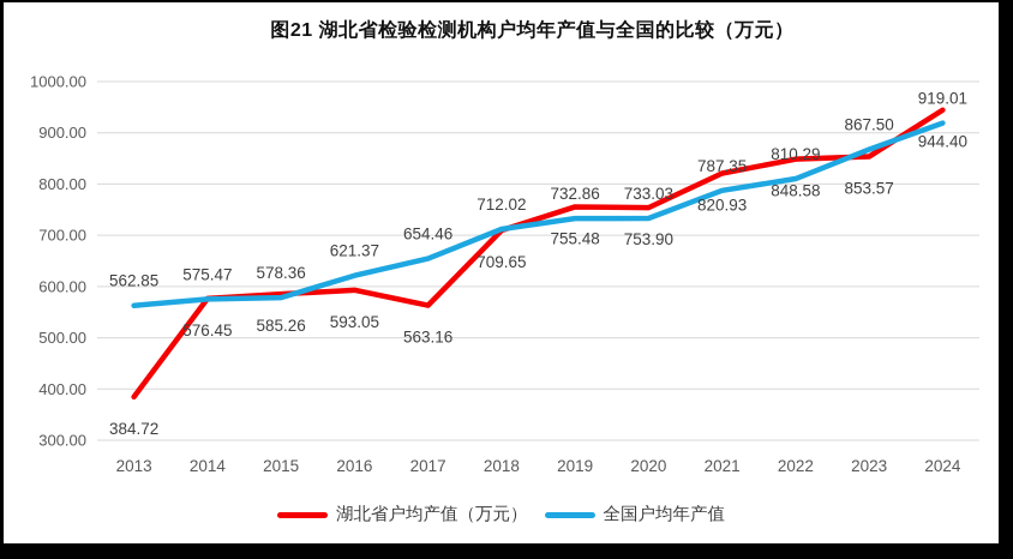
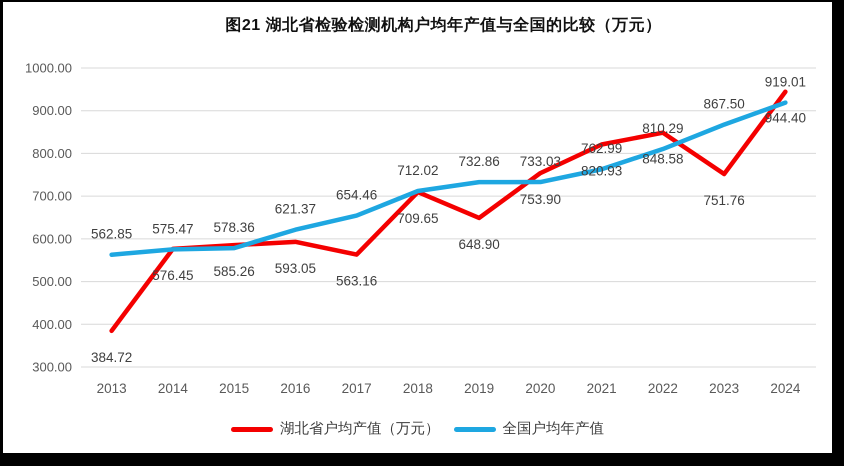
湖北省户均产值（万元）/2019: 755.48 -> 648.90
全国户均年产值/2021: 787.35 -> 762.99
湖北省户均产值（万元）/2023: 853.57 -> 751.76
